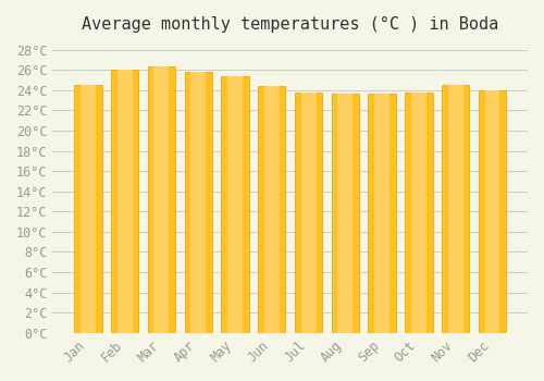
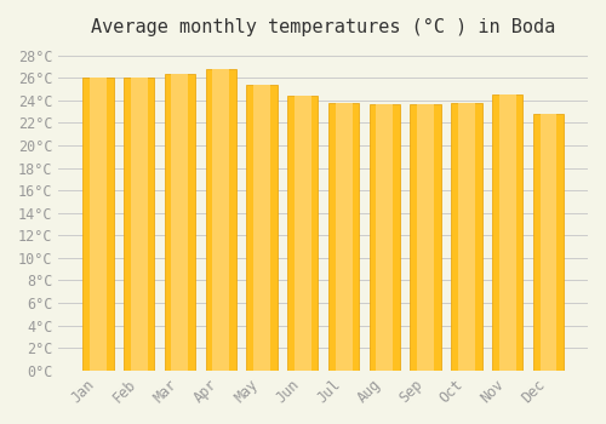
Jan: 24.5°C -> 26.0°C
Apr: 25.8°C -> 26.8°C
Dec: 24.0°C -> 22.8°C
